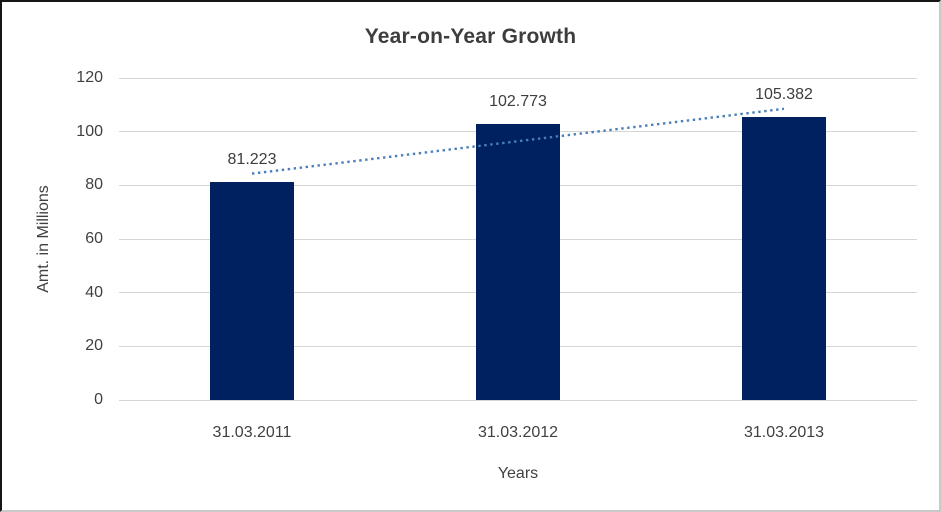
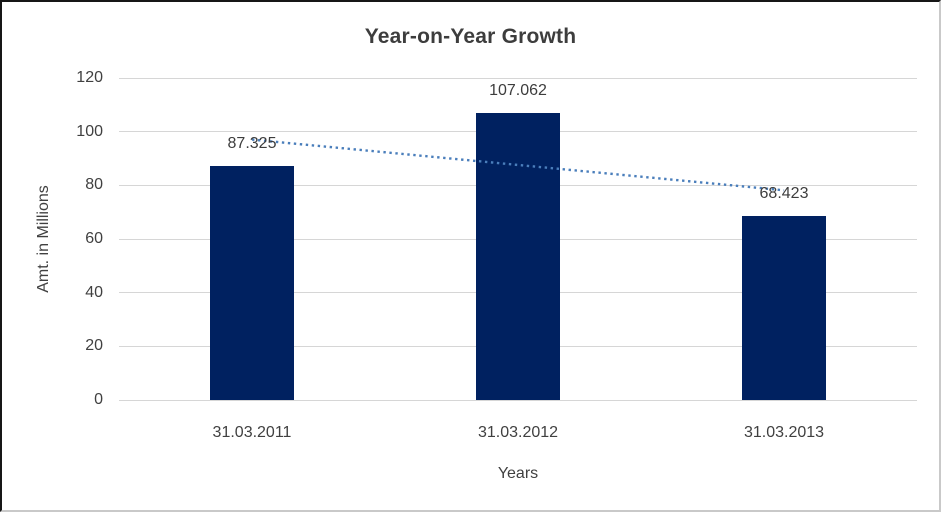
31.03.2011: 81.223 -> 87.325
31.03.2012: 102.773 -> 107.062
31.03.2013: 105.382 -> 68.423
